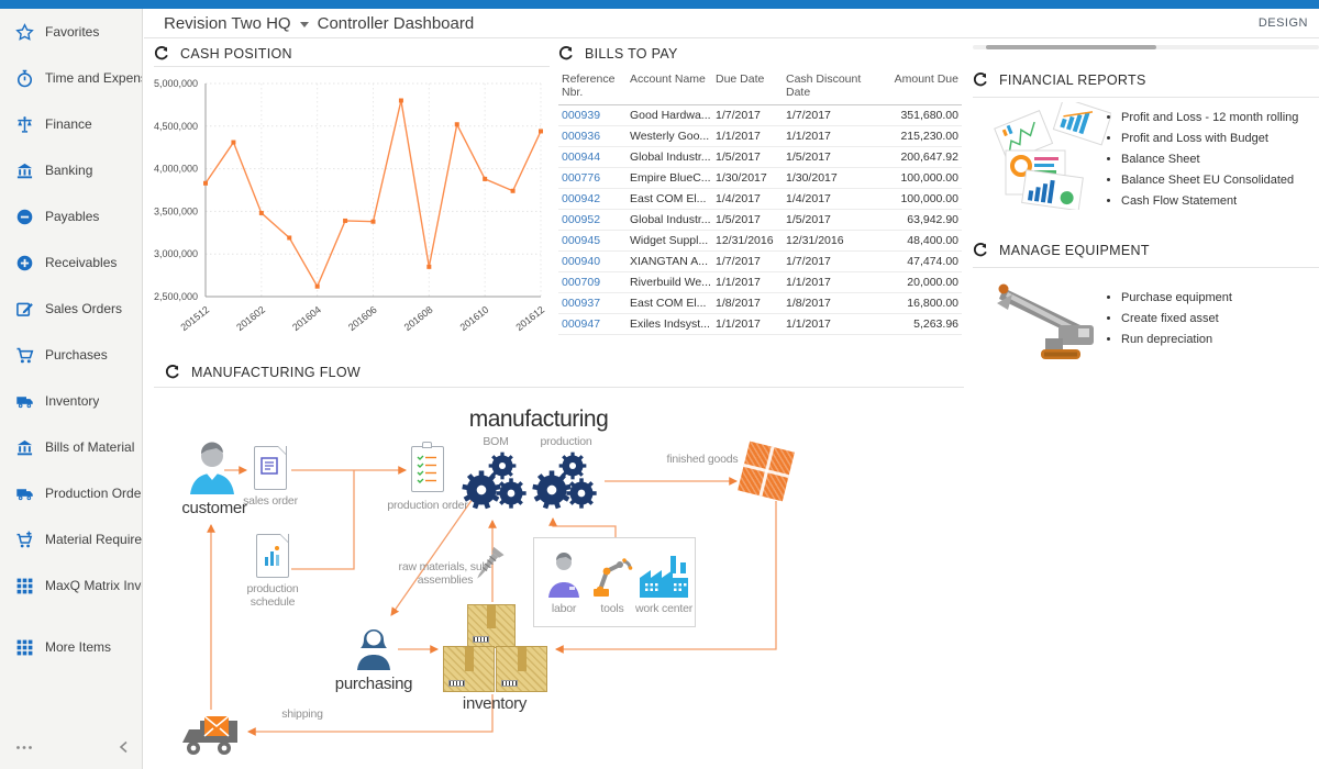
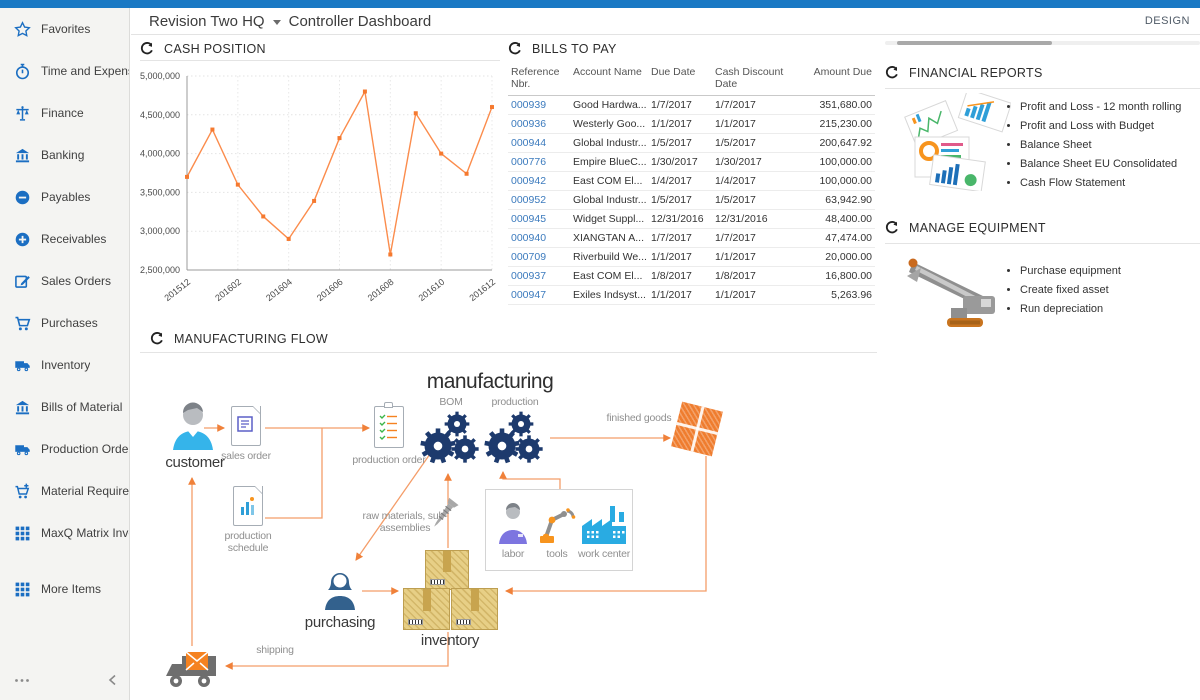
201512: 63800000 -> 63700000
201602: 63500000 -> 63600000
201604: 62600000 -> 62900000
201606: 63400000 -> 64200000
201608: 62800000 -> 62700000
201610: 63900000 -> 64000000
201612: 64400000 -> 64600000
